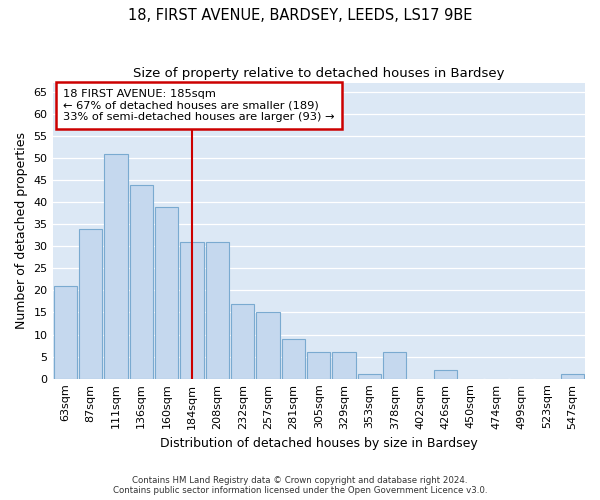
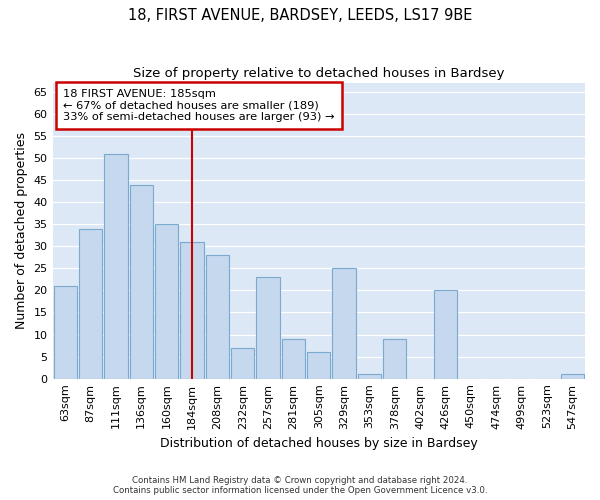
160sqm: 39 -> 35
208sqm: 31 -> 28
232sqm: 17 -> 7
257sqm: 15 -> 23
329sqm: 6 -> 25
378sqm: 6 -> 9
426sqm: 2 -> 20
